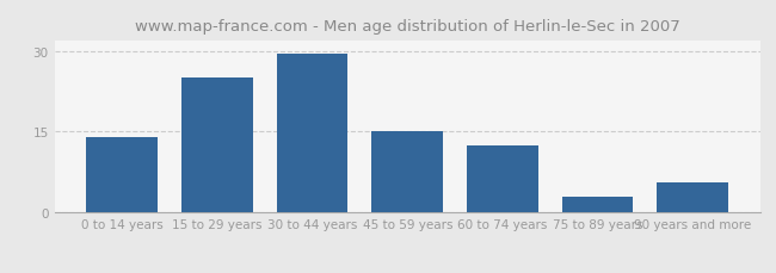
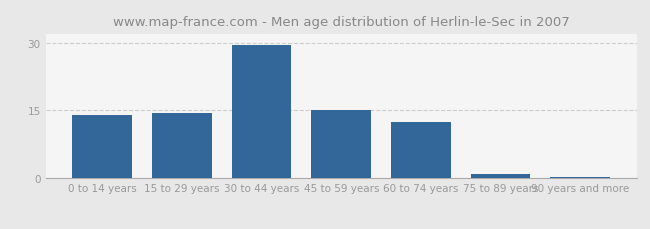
15 to 29 years: 25.0 -> 14.5
75 to 89 years: 3.0 -> 1.0
90 years and more: 5.5 -> 0.2
